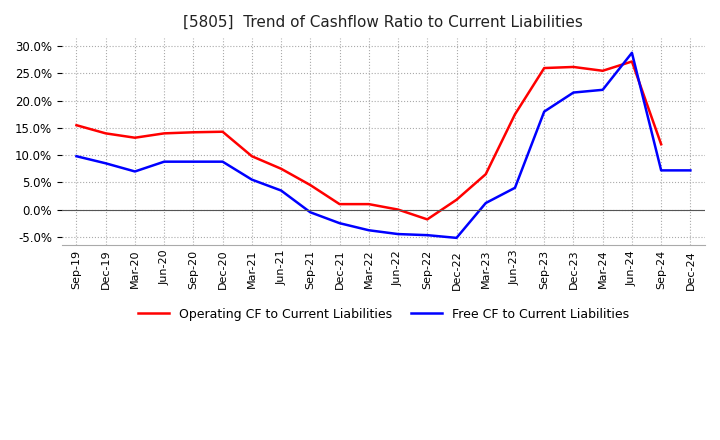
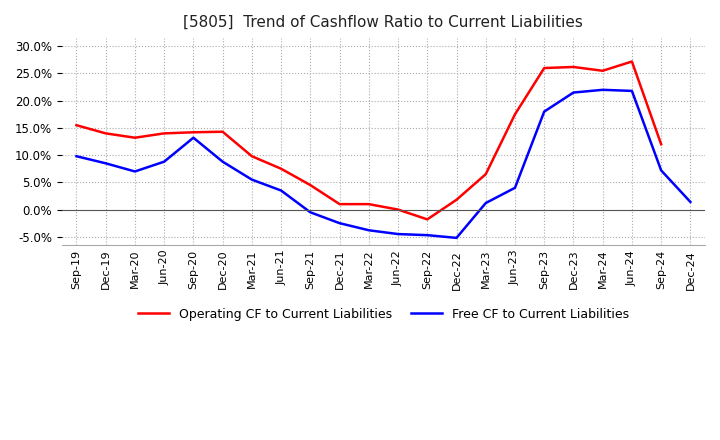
Free CF to Current Liabilities/Sep-20: 8.8% -> 13.2%
Free CF to Current Liabilities/Jun-24: 28.8% -> 21.8%
Free CF to Current Liabilities/Dec-24: 7.2% -> 1.4%
